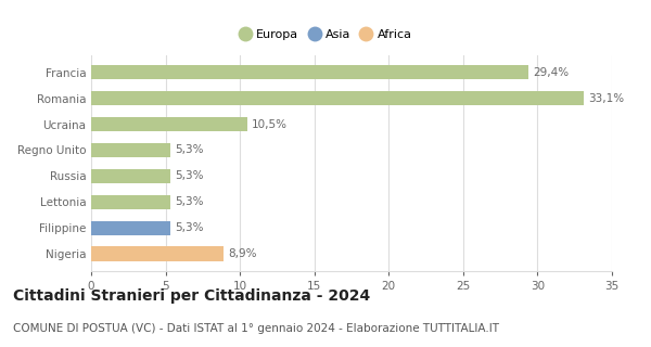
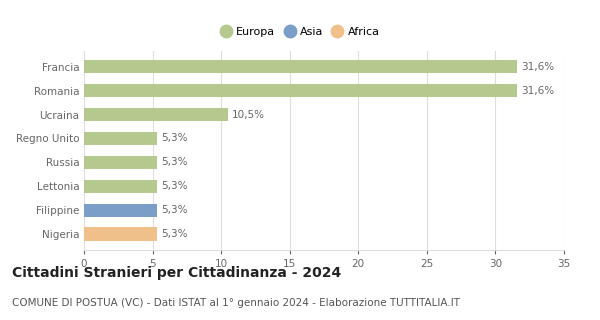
Francia: 29,4% -> 31,6%
Romania: 33,1% -> 31,6%
Nigeria: 8,9% -> 5,3%
